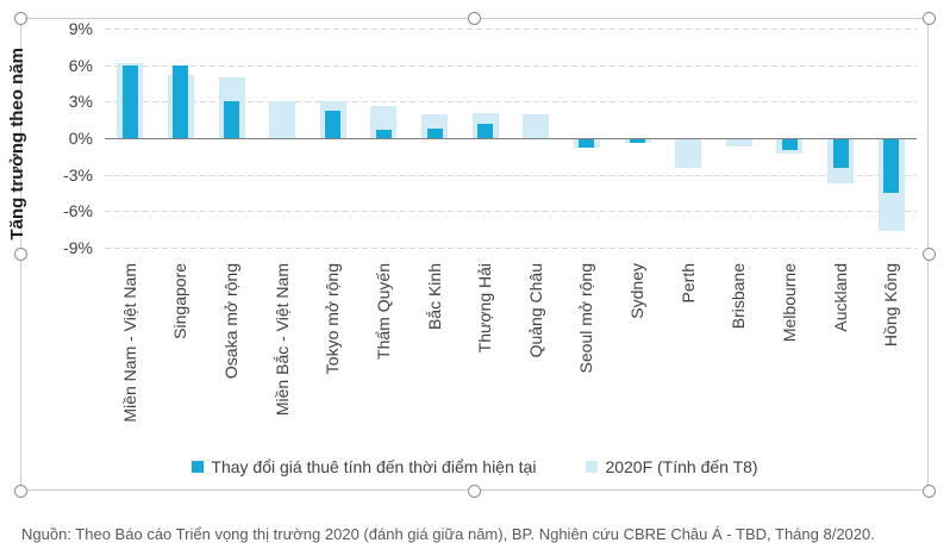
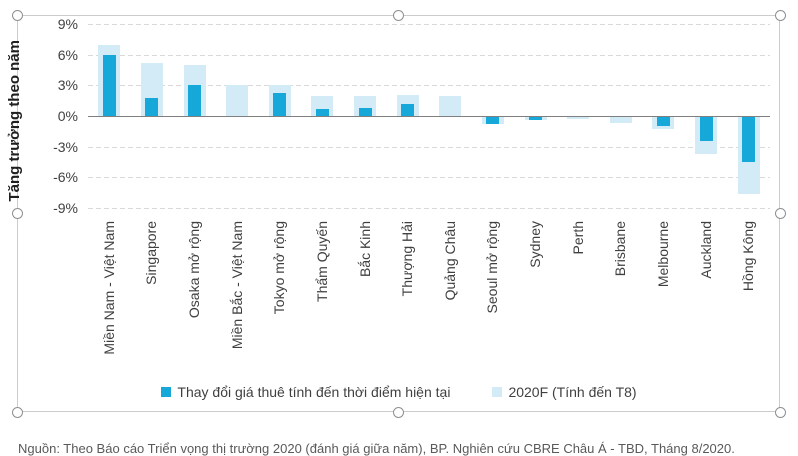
2020F (Tính đến T8)/Miền Nam - Việt Nam: 6.2% -> 7.0%
Thay đổi giá thuê tính đến thời điểm hiện tại/Singapore: 6.0% -> 1.8%
2020F (Tính đến T8)/Thẩm Quyến: 2.7% -> 2.0%
2020F (Tính đến T8)/Perth: -2.3% -> -0.2%
